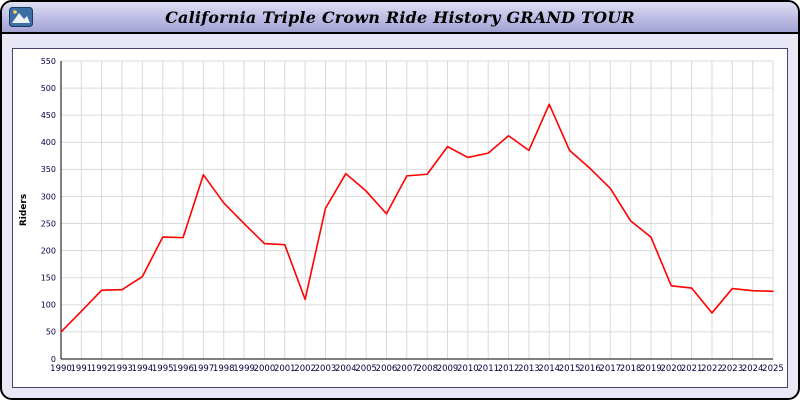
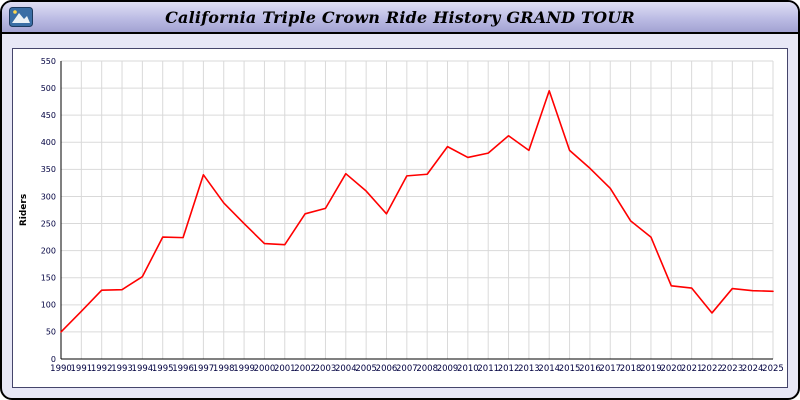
2002: 110 -> 270
2014: 470 -> 500
